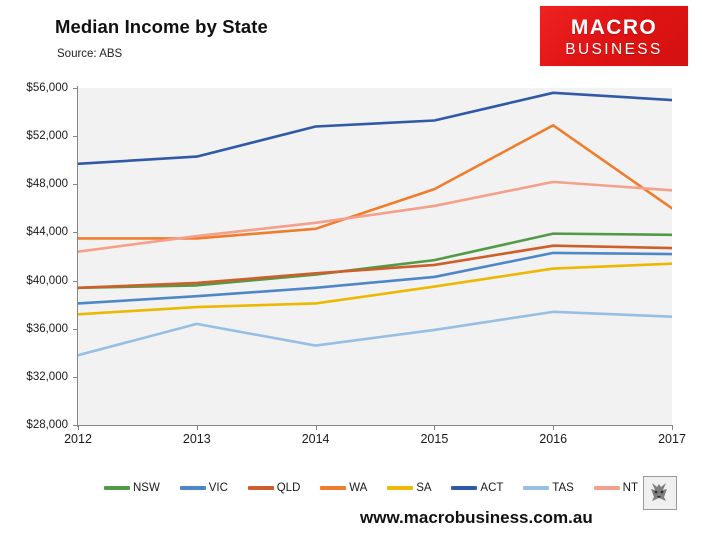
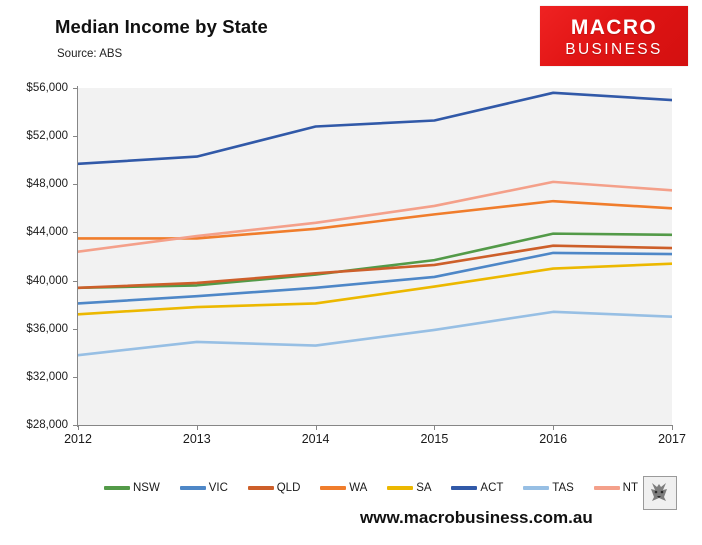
TAS/2013: $36400 -> $34900
WA/2015: $47600 -> $45500
WA/2016: $52900 -> $46600
